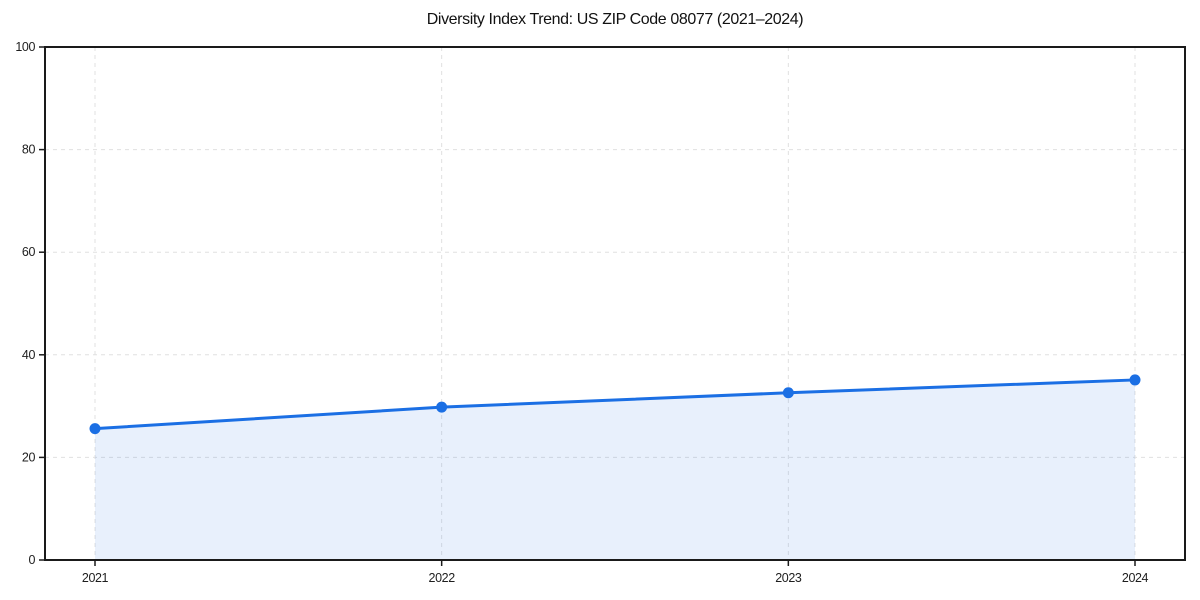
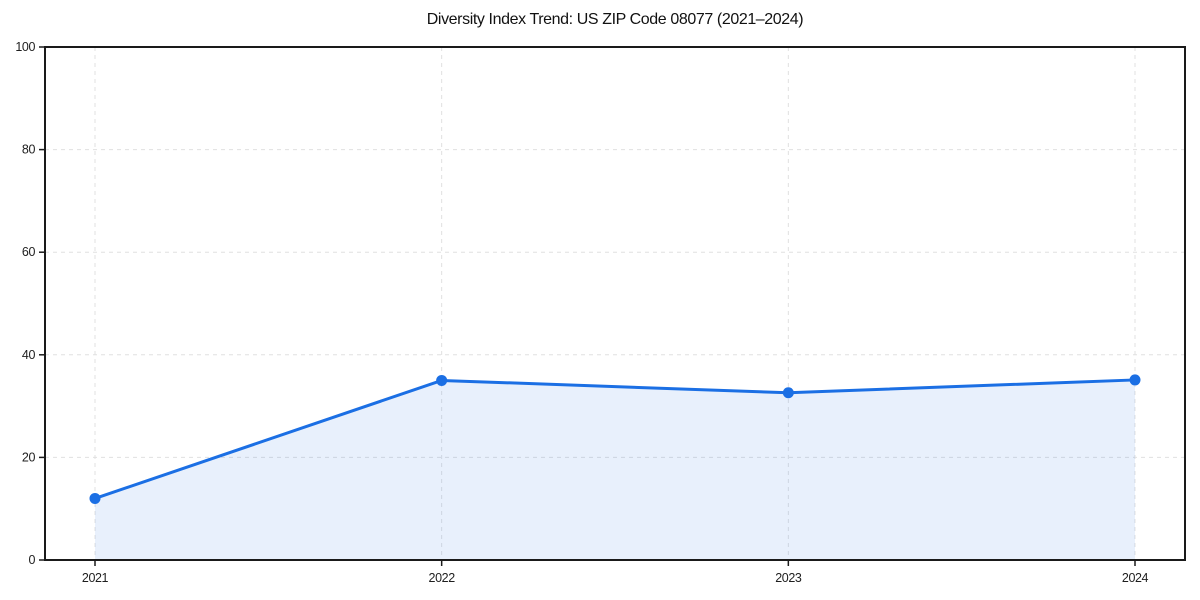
2021: 26 -> 12
2022: 30 -> 35
